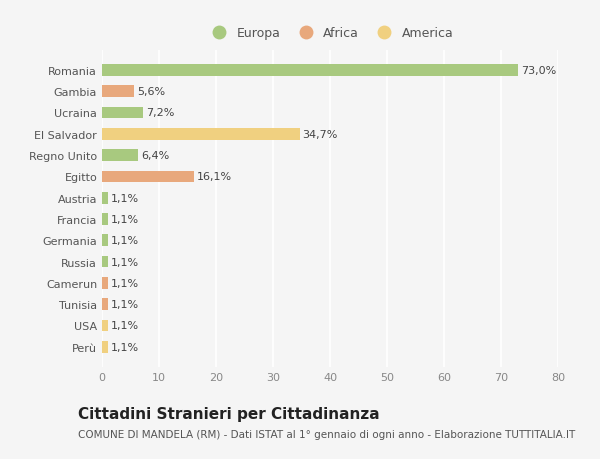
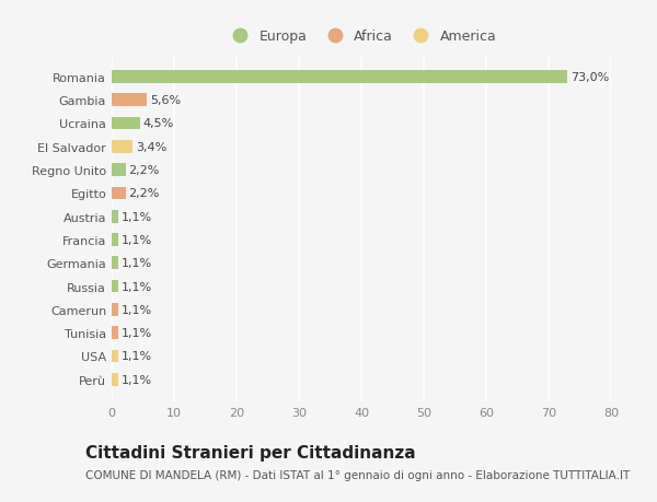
Ucraina: 7,2% -> 4,5%
El Salvador: 34,7% -> 3,4%
Regno Unito: 6,4% -> 2,2%
Egitto: 16,1% -> 2,2%
